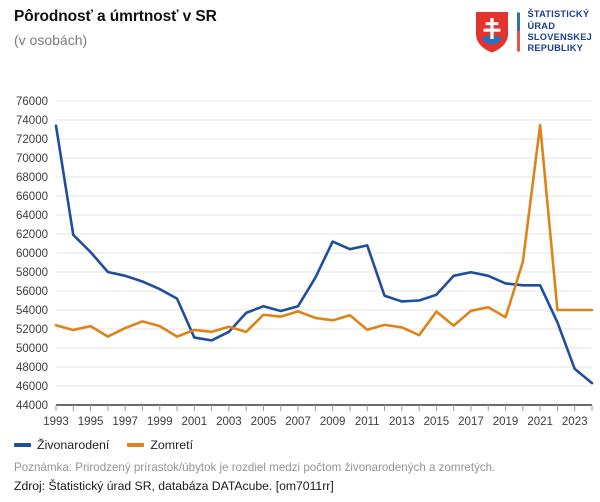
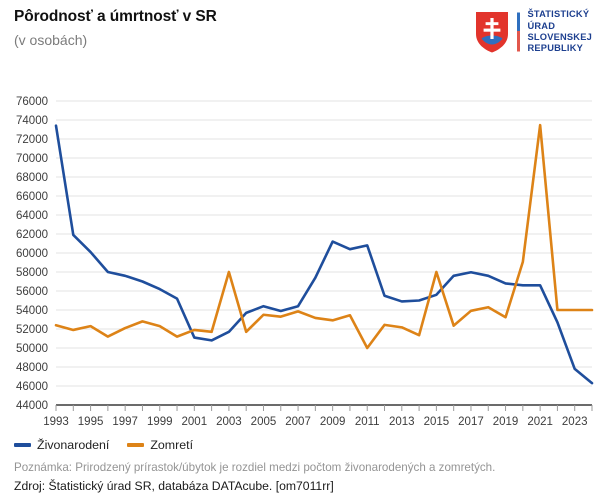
Zomretí/2003: 52000 -> 58000
Zomretí/2011: 52000 -> 50000
Zomretí/2015: 54000 -> 58000
